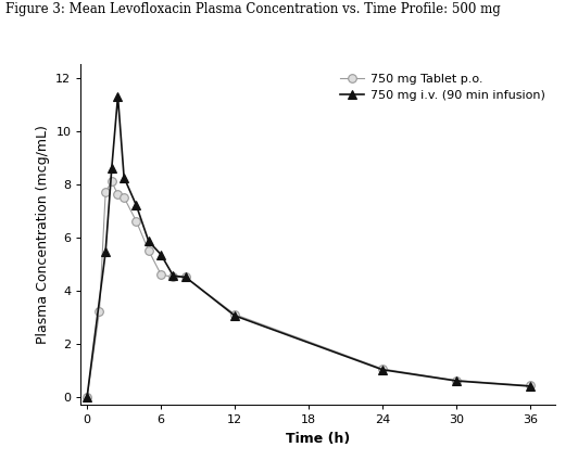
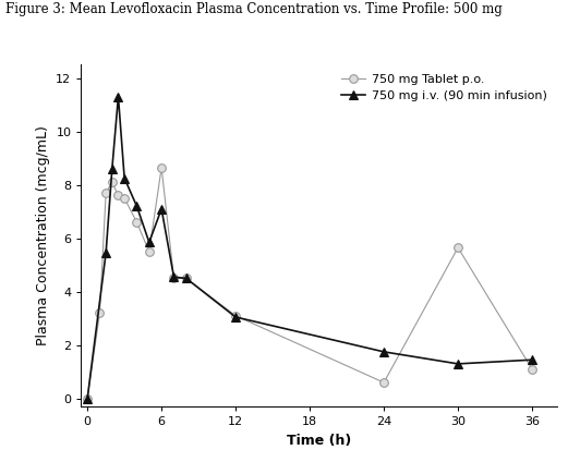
750 mg Tablet p.o./6: 4.60 -> 8.65
750 mg i.v. (90 min infusion)/6: 5.35 -> 7.10
750 mg Tablet p.o./24: 1.05 -> 0.60
750 mg i.v. (90 min infusion)/24: 1.02 -> 1.75
750 mg Tablet p.o./30: 0.62 -> 5.65
750 mg i.v. (90 min infusion)/30: 0.60 -> 1.30
750 mg Tablet p.o./36: 0.42 -> 1.10
750 mg i.v. (90 min infusion)/36: 0.40 -> 1.45
